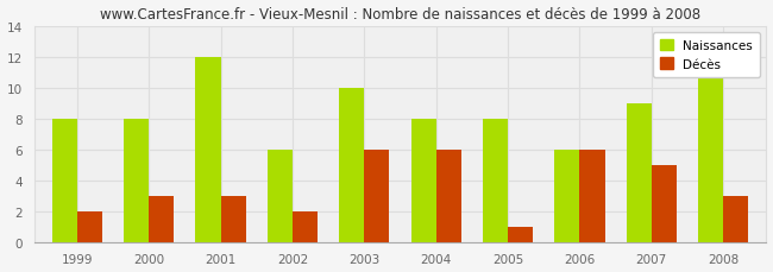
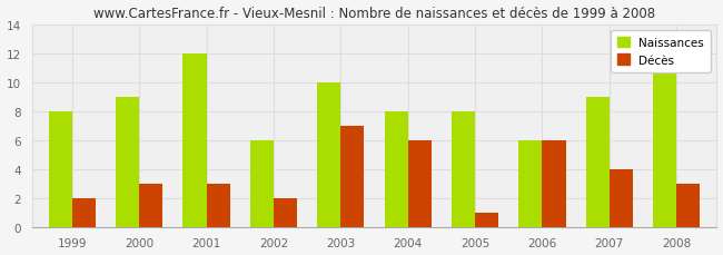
Naissances/2000: 8 -> 9
Décès/2003: 6 -> 7
Décès/2007: 5 -> 4
